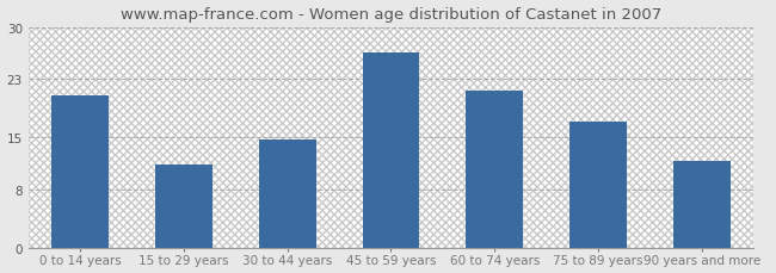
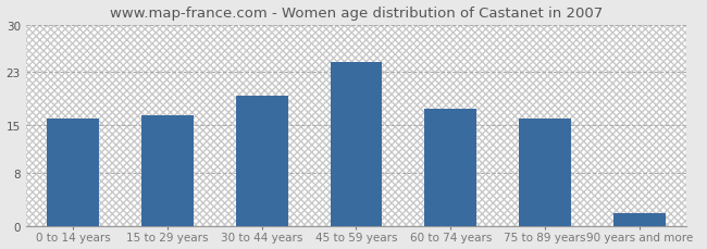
0 to 14 years: 20.8 -> 16.0
15 to 29 years: 11.4 -> 16.5
30 to 44 years: 14.8 -> 19.5
45 to 59 years: 26.6 -> 24.5
60 to 74 years: 21.4 -> 17.5
75 to 89 years: 17.2 -> 16.0
90 years and more: 11.8 -> 2.0
